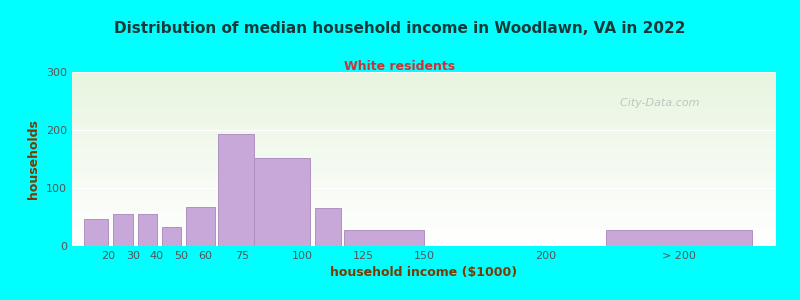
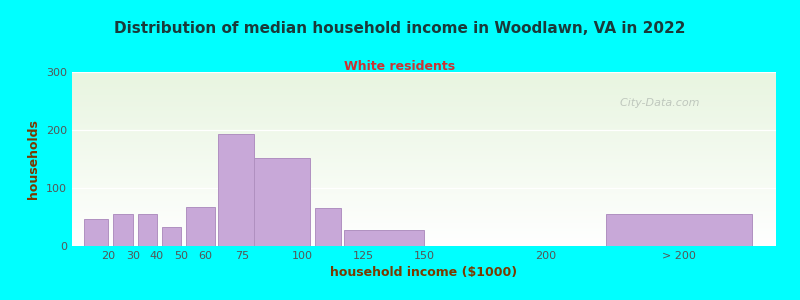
> 200: 27 -> 56
